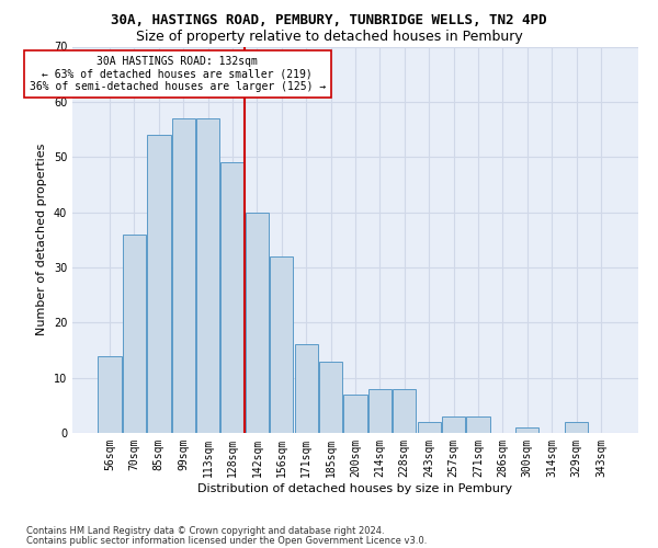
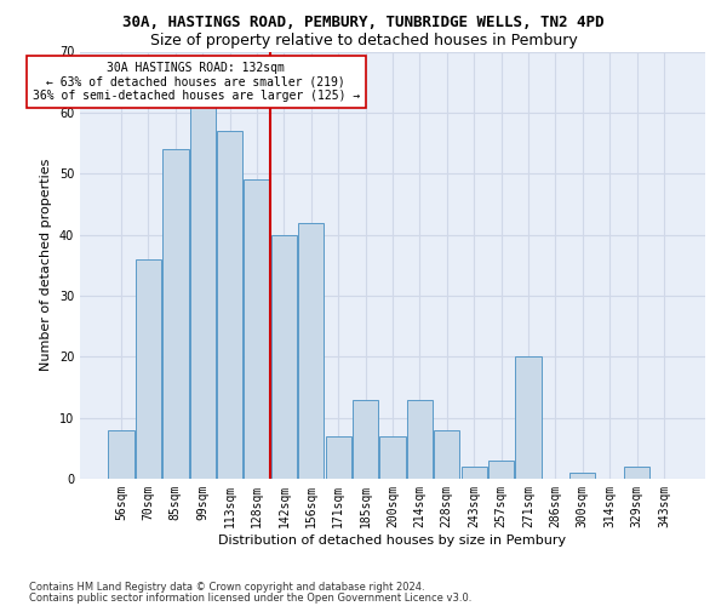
56sqm: 14 -> 8
99sqm: 57 -> 61
156sqm: 32 -> 42
171sqm: 16 -> 7
214sqm: 8 -> 13
271sqm: 3 -> 20
